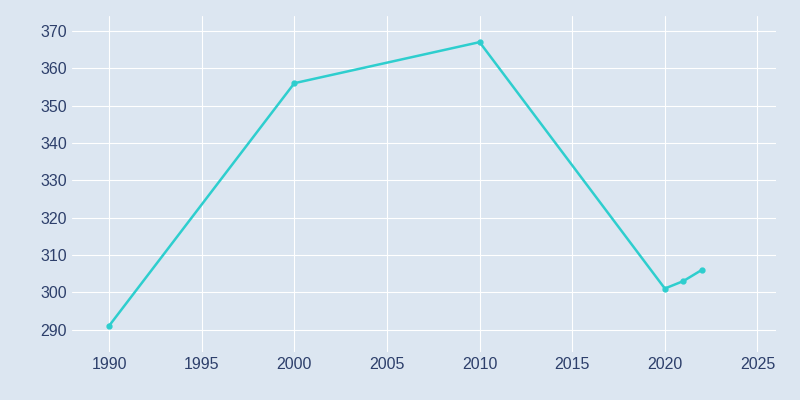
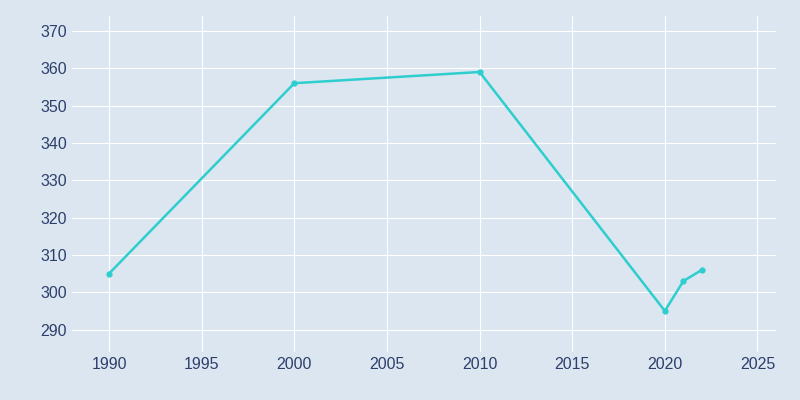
1990: 291 -> 305
2010: 367 -> 359
2020: 301 -> 295
